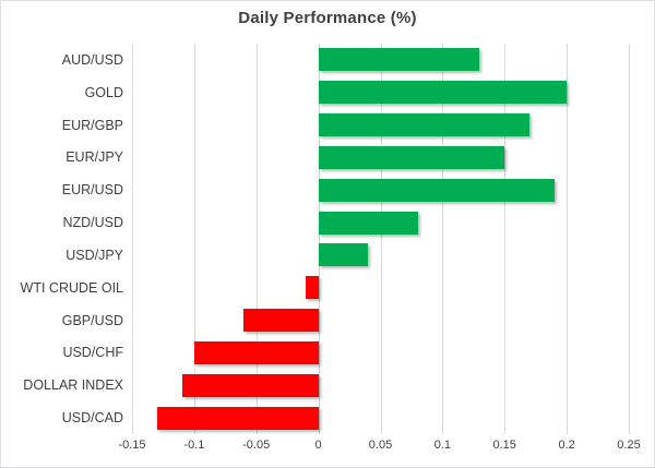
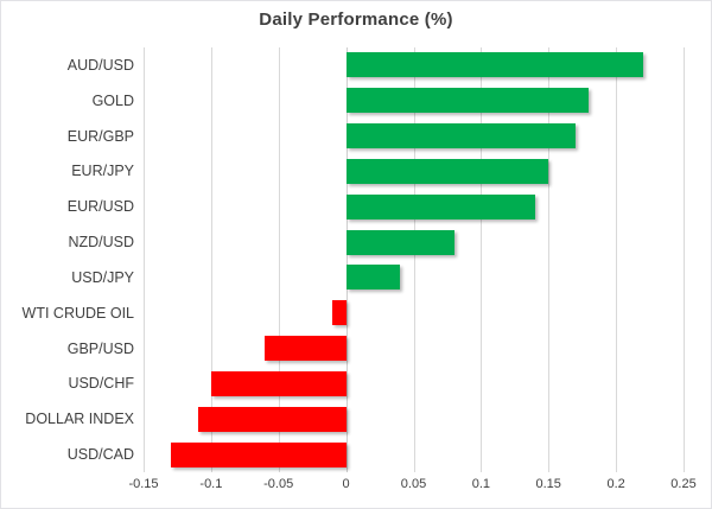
AUD/USD: 0.13 -> 0.22
GOLD: 0.20 -> 0.18
EUR/USD: 0.19 -> 0.14
